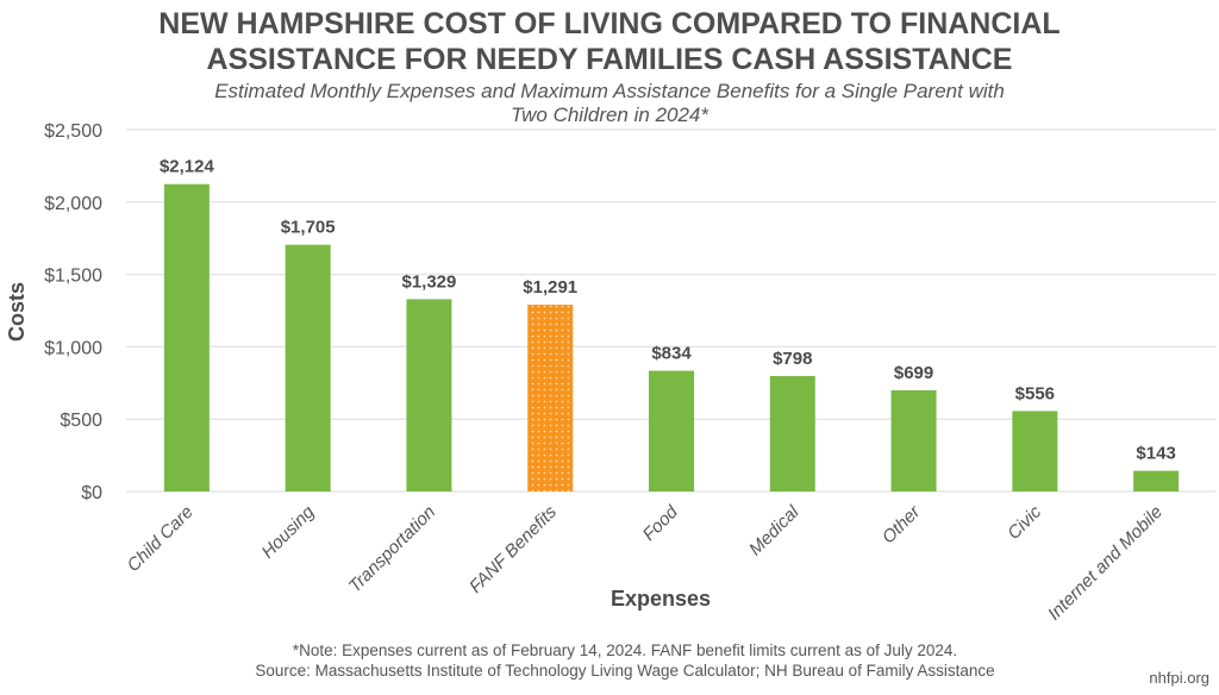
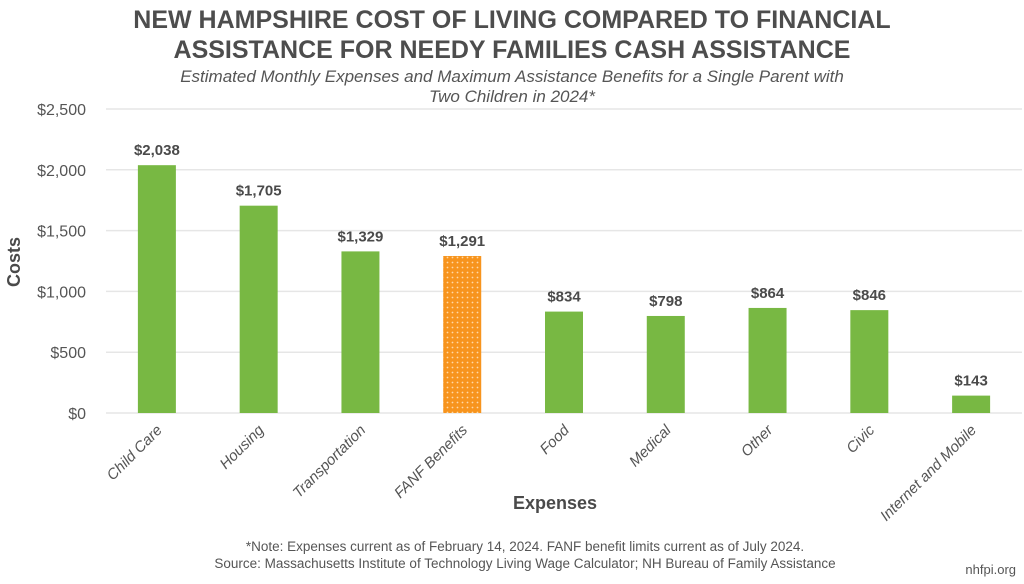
Child Care: $2,124 -> $2,038
Other: $699 -> $864
Civic: $556 -> $846
